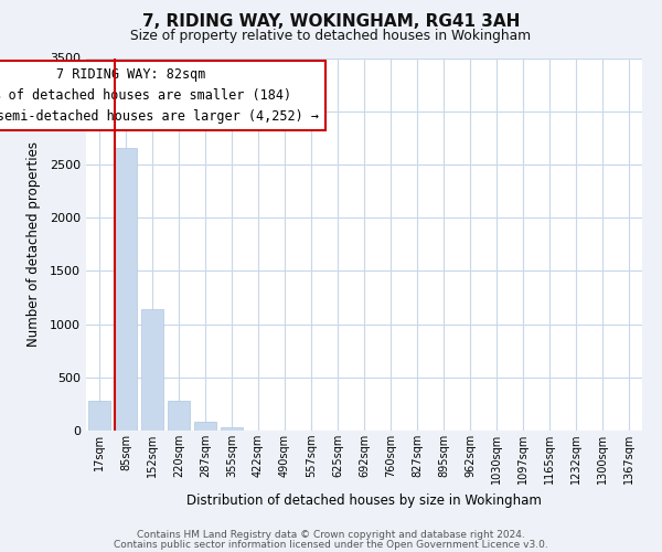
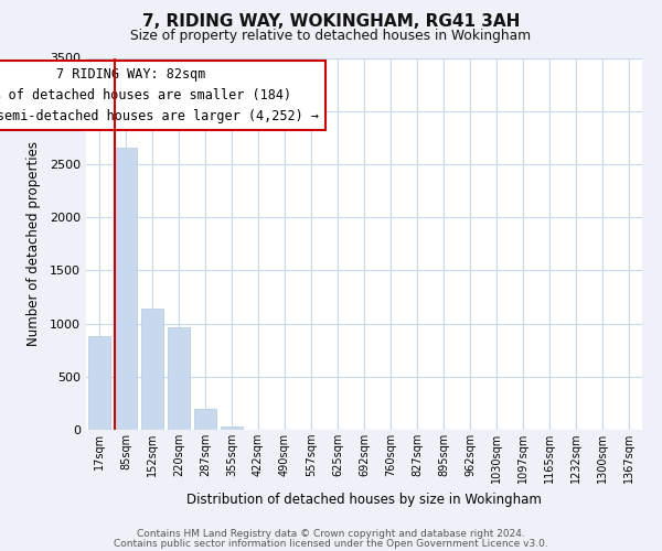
17sqm: 280 -> 880
220sqm: 280 -> 960
287sqm: 80 -> 200
